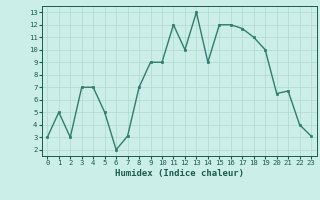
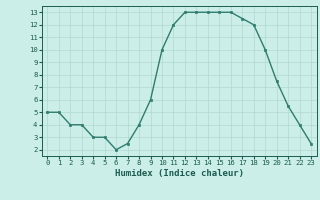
0: 3.0 -> 5.0
2: 3.0 -> 4.0
3: 7.0 -> 4.0
4: 7.0 -> 3.0
5: 5.0 -> 3.0
7: 3.1 -> 2.5
8: 7.0 -> 4.0
9: 9.0 -> 6.0
10: 9.0 -> 10.0
12: 10.0 -> 13.0
14: 9.0 -> 13.0
15: 12.0 -> 13.0
16: 12.0 -> 13.0
17: 11.7 -> 12.5
18: 11.0 -> 12.0
20: 6.5 -> 7.5
21: 6.7 -> 5.5
23: 3.1 -> 2.5
